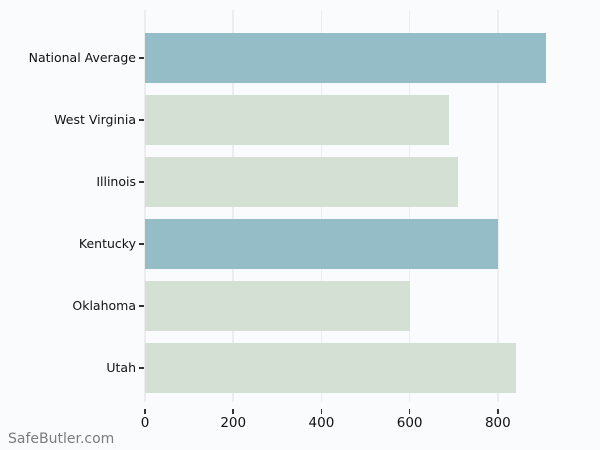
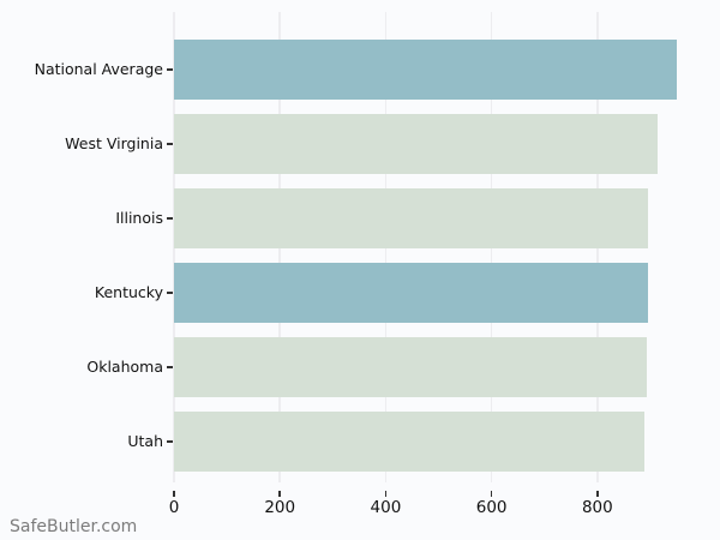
National Average: 910 -> 950
West Virginia: 690 -> 910
Illinois: 710 -> 900
Kentucky: 800 -> 900
Oklahoma: 600 -> 890
Utah: 840 -> 890
